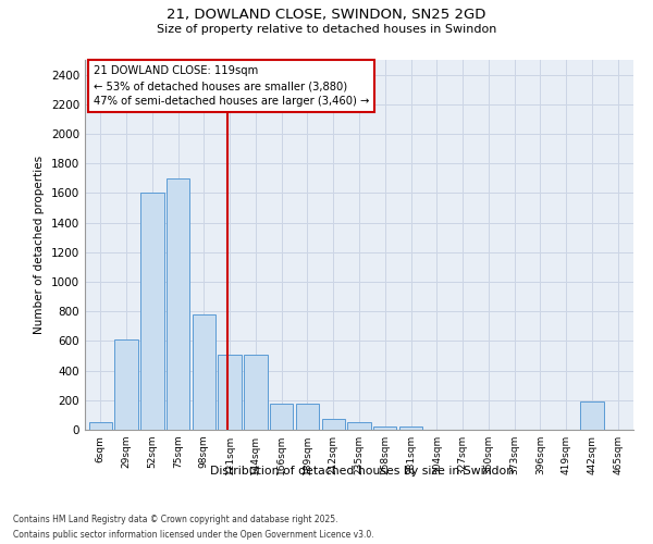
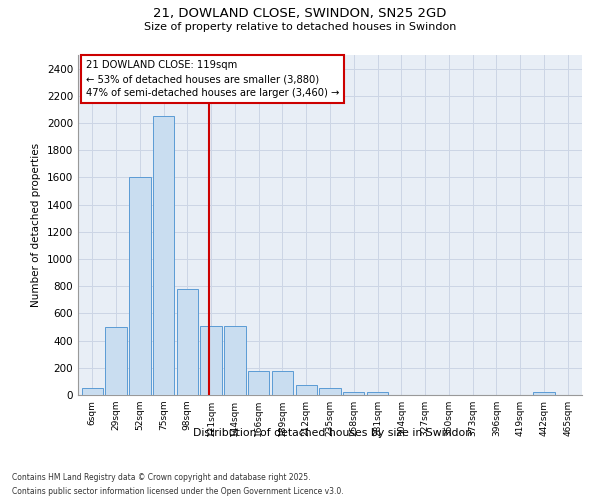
29sqm: 610 -> 500
75sqm: 1700 -> 2050
442sqm: 190 -> 20
